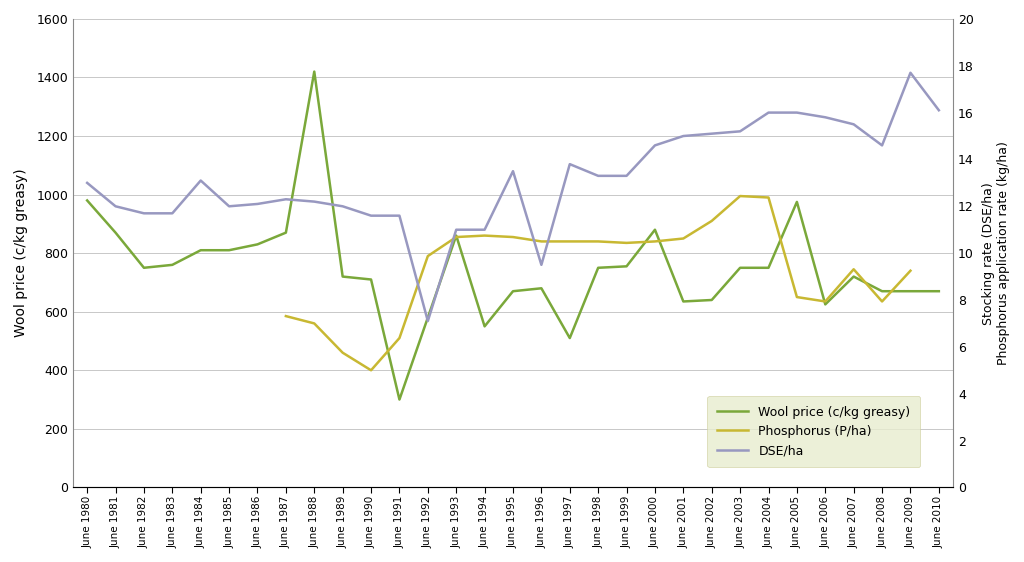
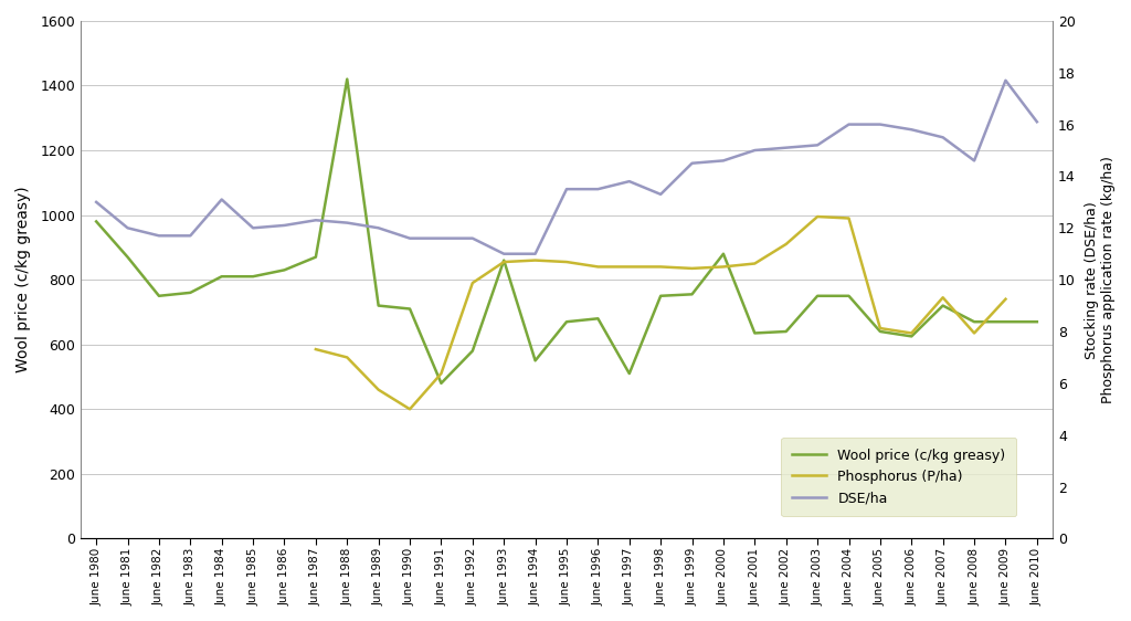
Wool price (c/kg greasy)/June 1991: 300 -> 480
DSE/ha/June 1992: 7.1 -> 11.6
DSE/ha/June 1996: 9.5 -> 13.5
DSE/ha/June 1999: 13.3 -> 14.5
Wool price (c/kg greasy)/June 2005: 975 -> 640
